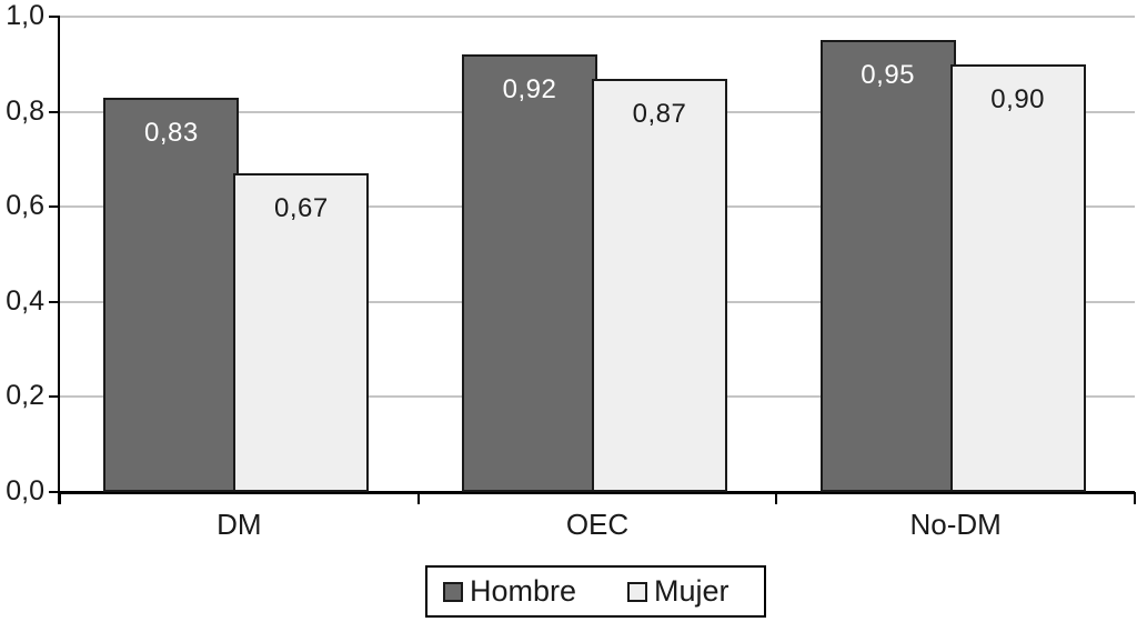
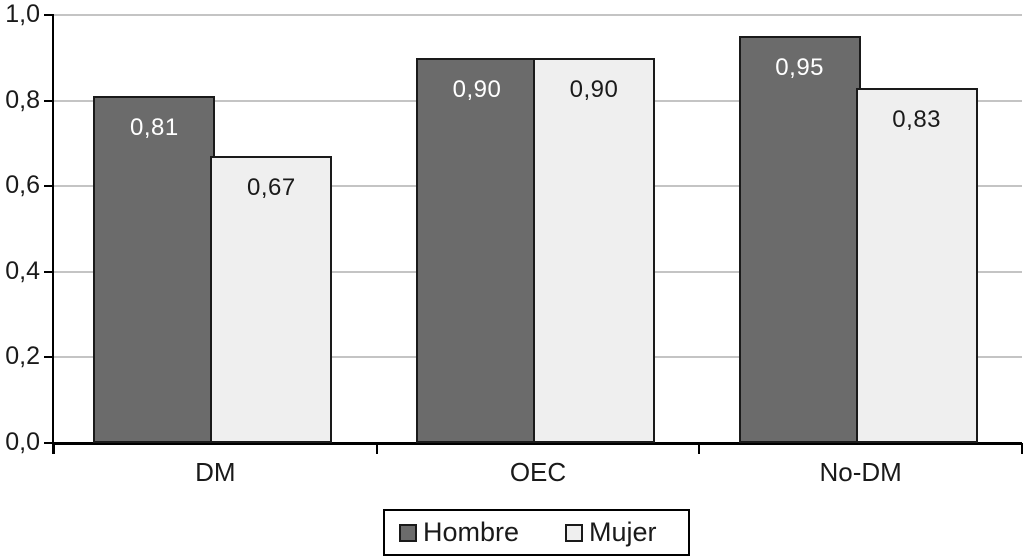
Hombre/DM: 0,83 -> 0,81
Hombre/OEC: 0,92 -> 0,90
Mujer/OEC: 0,87 -> 0,90
Mujer/No-DM: 0,90 -> 0,83
